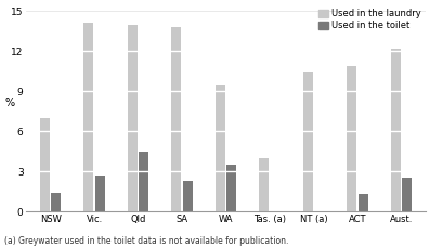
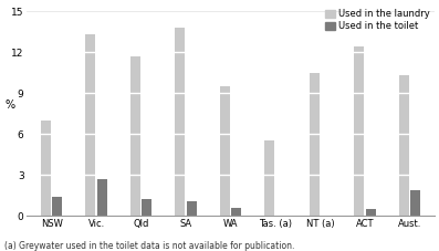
Used in the laundry/Vic.: 14.1 -> 13.3
Used in the laundry/Qld: 14.0 -> 11.7
Used in the toilet/Qld: 4.5 -> 1.2
Used in the toilet/SA: 2.3 -> 1.1
Used in the toilet/WA: 3.5 -> 0.6
Used in the laundry/Tas. (a): 4.0 -> 5.5
Used in the laundry/ACT: 10.9 -> 12.4
Used in the toilet/ACT: 1.3 -> 0.5
Used in the laundry/Aust.: 12.2 -> 10.3
Used in the toilet/Aust.: 2.5 -> 1.9
